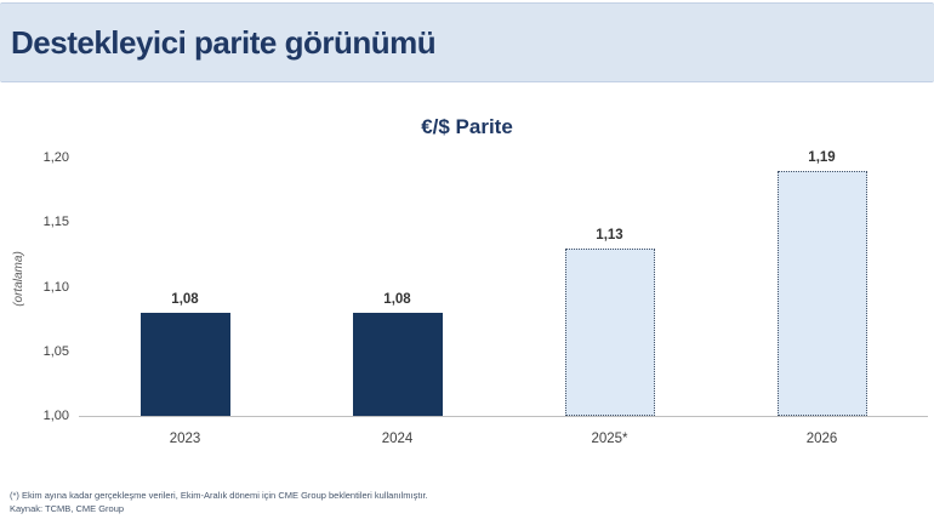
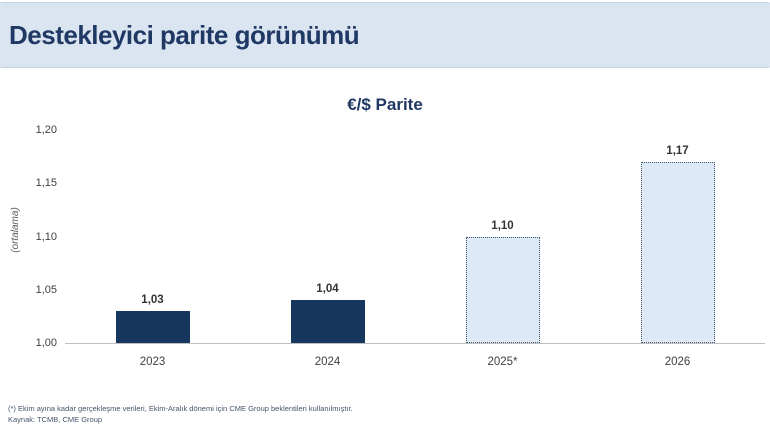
2023: 1,08 -> 1,03
2024: 1,08 -> 1,04
2025*: 1,13 -> 1,10
2026: 1,19 -> 1,17
